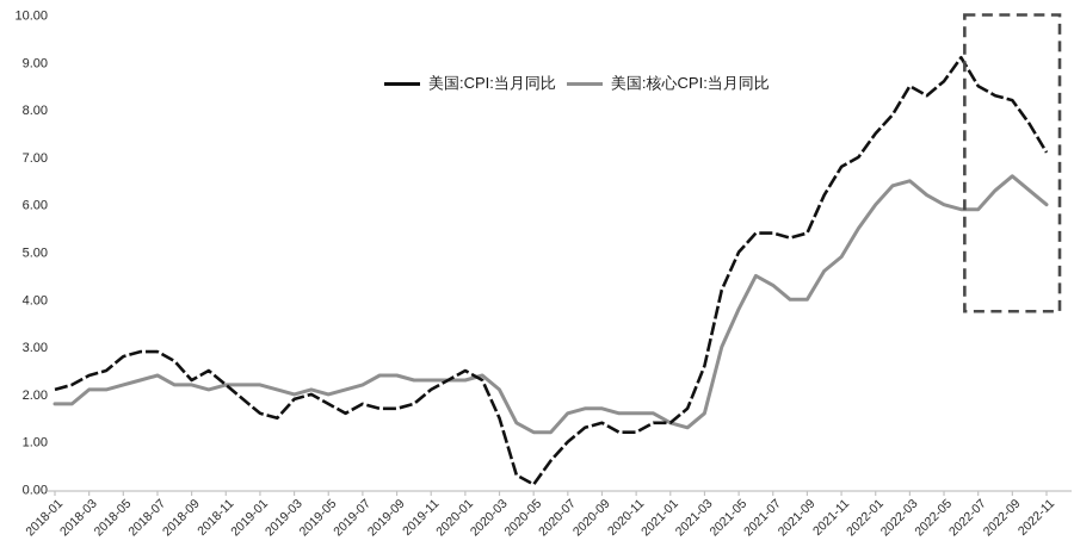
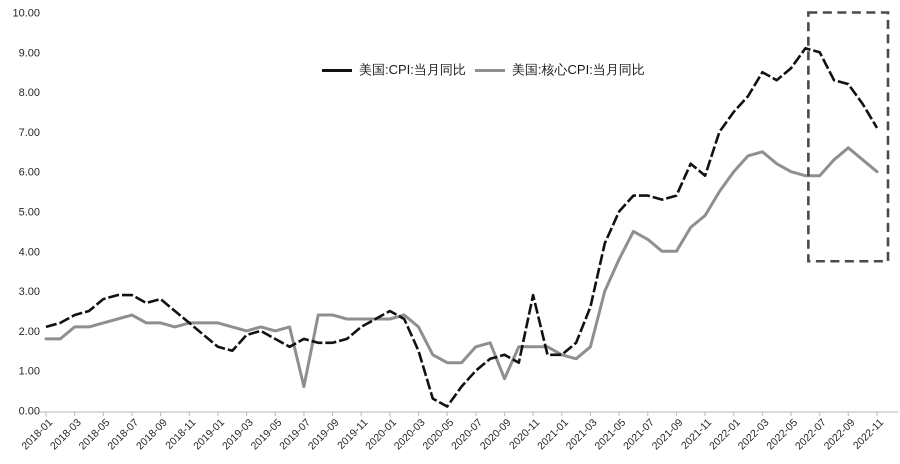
美国:CPI:当月同比/2018-09: 2.3 -> 2.8
美国:核心CPI:当月同比/2019-07: 2.2 -> 0.6
美国:核心CPI:当月同比/2020-09: 1.7 -> 0.8
美国:CPI:当月同比/2020-11: 1.2 -> 2.9
美国:CPI:当月同比/2021-11: 6.8 -> 5.9
美国:CPI:当月同比/2022-07: 8.5 -> 9.0
